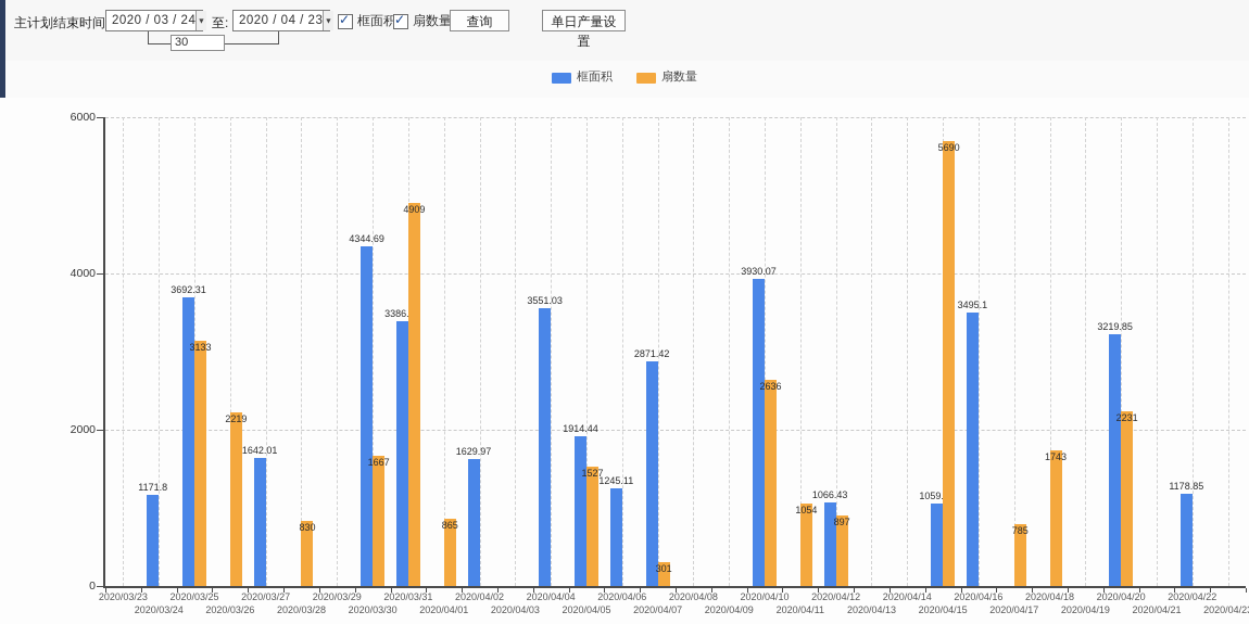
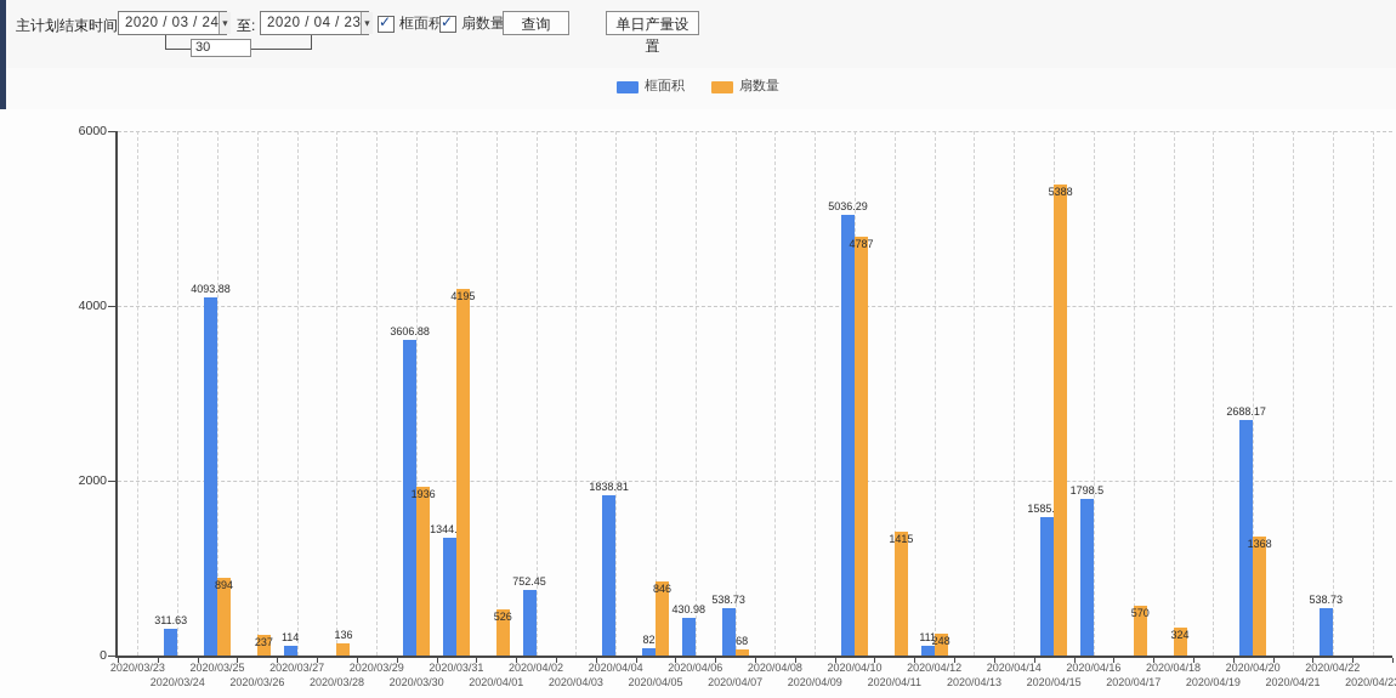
框面积/2020/03/24: 1171.8 -> 311.63
框面积/2020/03/25: 3692.31 -> 4093.88
扇数量/2020/03/25: 3133 -> 894
扇数量/2020/03/26: 2219 -> 237
框面积/2020/03/27: 1642.01 -> 114
扇数量/2020/03/28: 830 -> 136
框面积/2020/03/30: 4344.69 -> 3606.88
扇数量/2020/03/30: 1667 -> 1936
框面积/2020/03/31: 3386.54 -> 1344.95
扇数量/2020/03/31: 4909 -> 4195
扇数量/2020/04/01: 865 -> 526
框面积/2020/04/02: 1629.97 -> 752.45
框面积/2020/04/04: 3551.03 -> 1838.81
框面积/2020/04/05: 1914.44 -> 82
扇数量/2020/04/05: 1527 -> 846
框面积/2020/04/06: 1245.11 -> 430.98
框面积/2020/04/07: 2871.42 -> 538.73
扇数量/2020/04/07: 301 -> 68
框面积/2020/04/10: 3930.07 -> 5036.29
扇数量/2020/04/10: 2636 -> 4787
扇数量/2020/04/11: 1054 -> 1415
框面积/2020/04/12: 1066.43 -> 111
扇数量/2020/04/12: 897 -> 248
框面积/2020/04/15: 1059.05 -> 1585.96
扇数量/2020/04/15: 5690 -> 5388
框面积/2020/04/16: 3495.1 -> 1798.5
扇数量/2020/04/17: 785 -> 570
扇数量/2020/04/18: 1743 -> 324
框面积/2020/04/20: 3219.85 -> 2688.17
扇数量/2020/04/20: 2231 -> 1368
框面积/2020/04/22: 1178.85 -> 538.73
